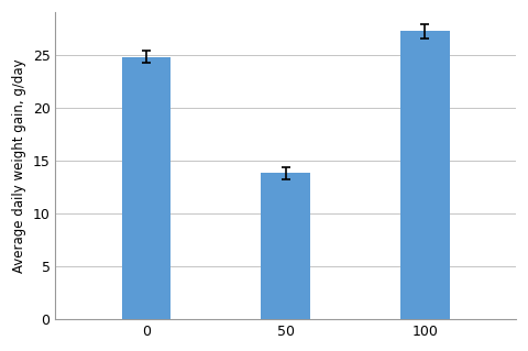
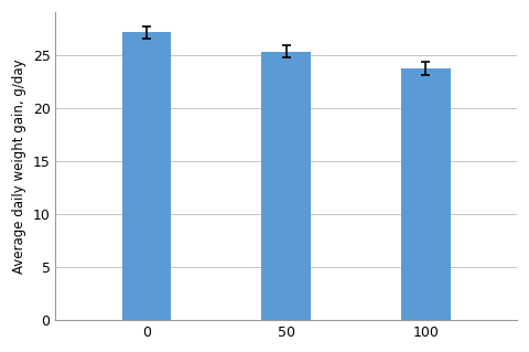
0: 24.8 -> 27.1
50: 13.8 -> 25.3
100: 27.2 -> 23.7
